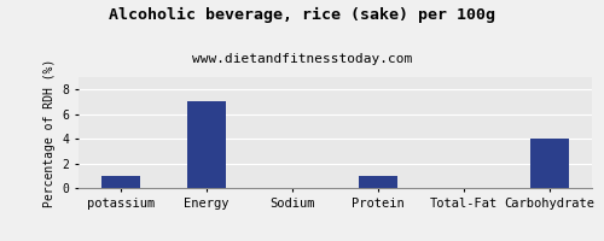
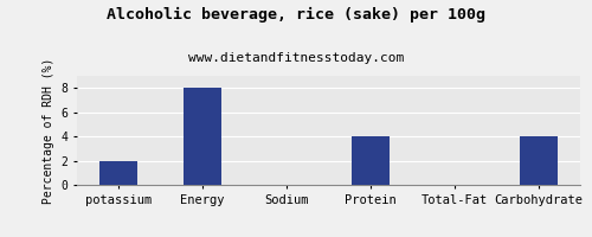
potassium: 1 -> 2
Energy: 7 -> 8
Protein: 1 -> 4
